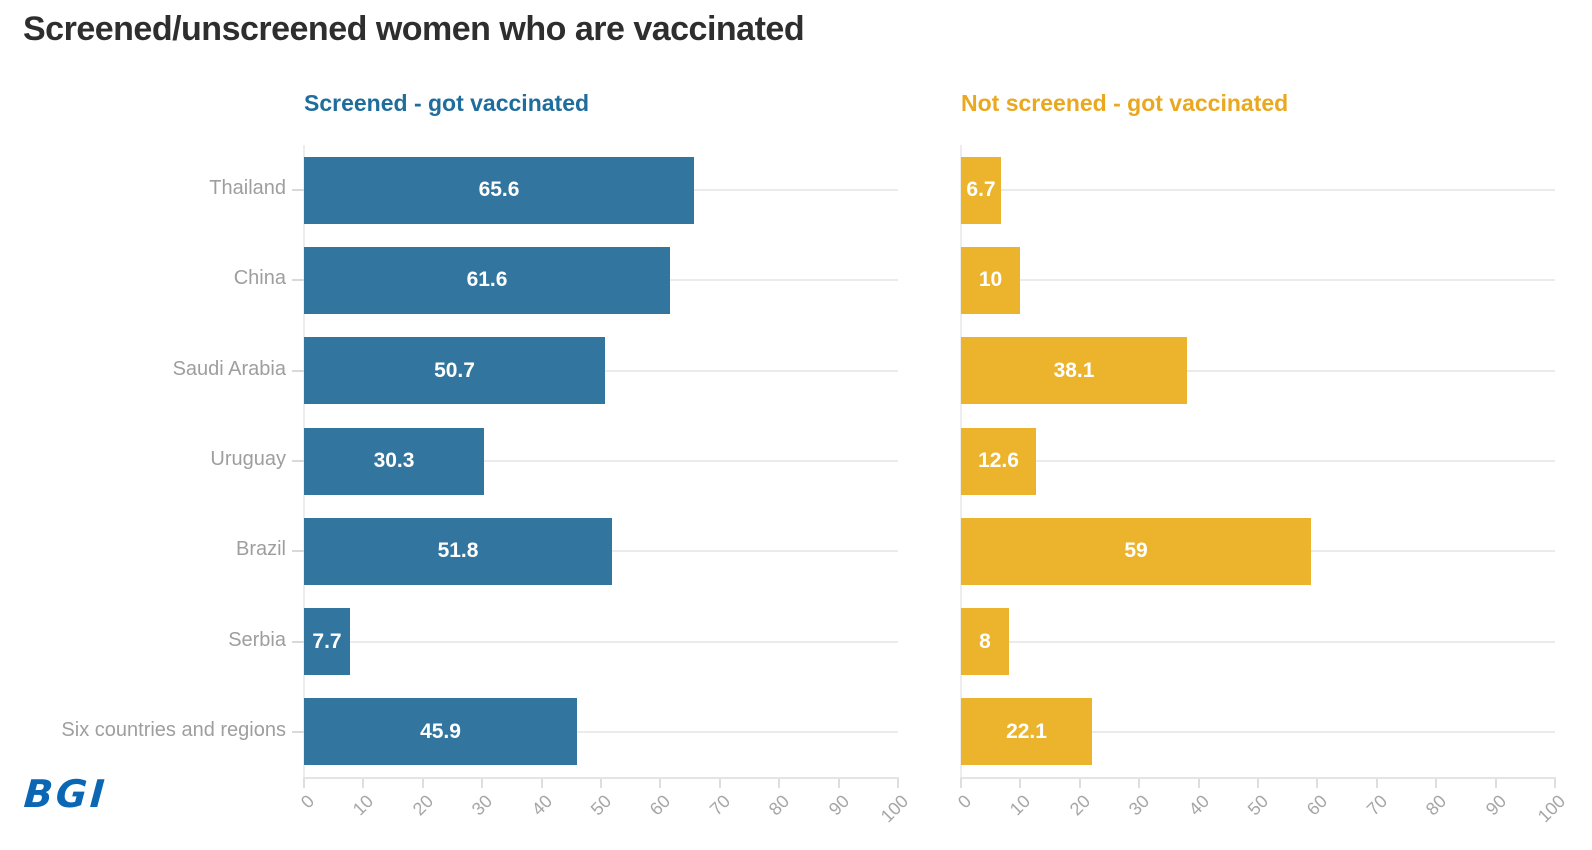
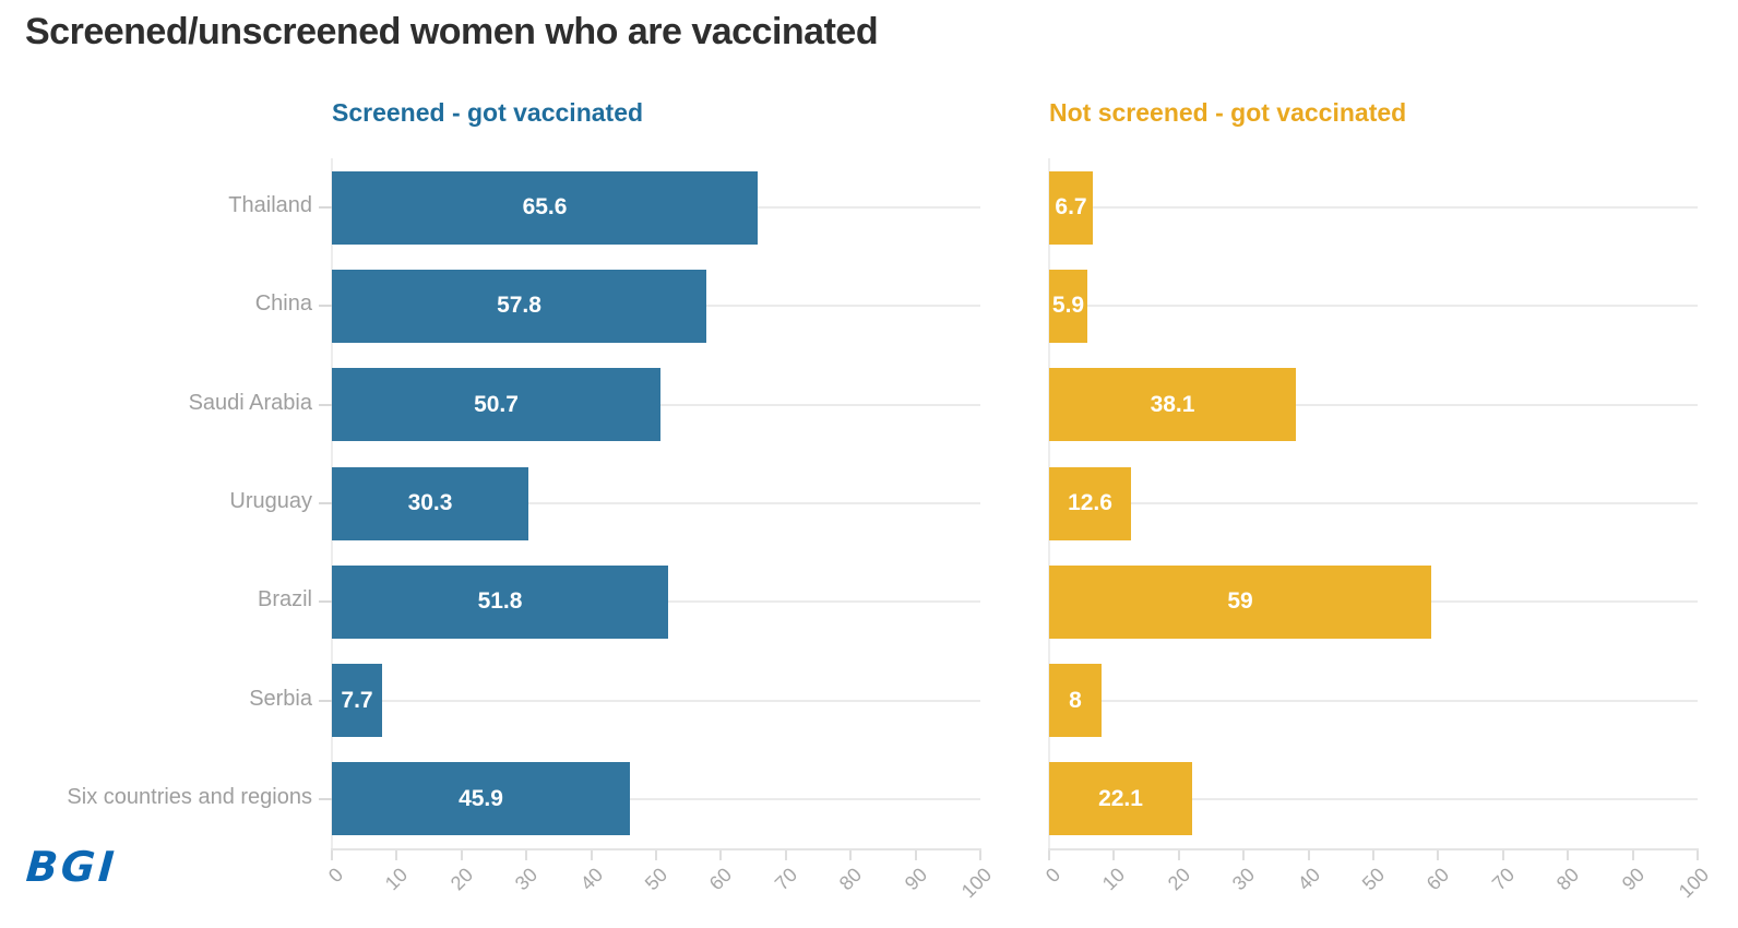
Screened - got vaccinated/China: 61.6 -> 57.8
Not screened - got vaccinated/China: 10 -> 5.9
